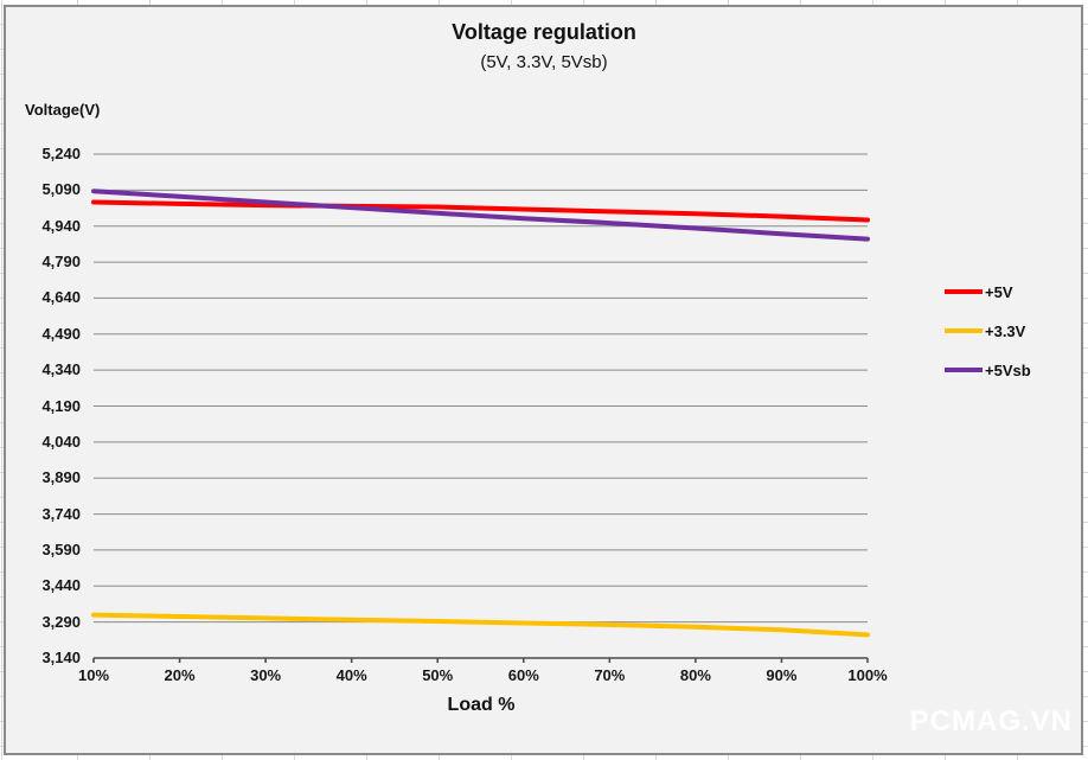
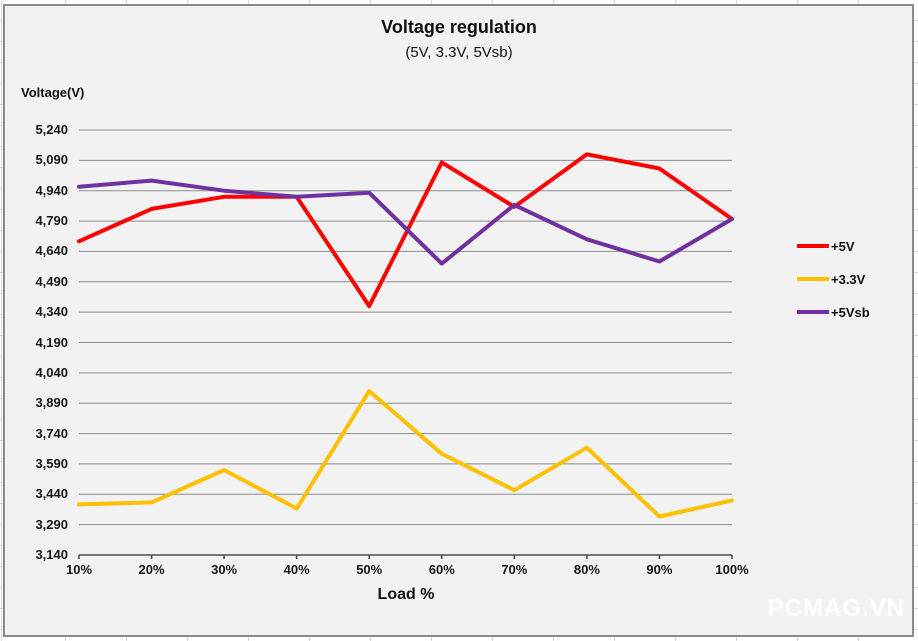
+5V/10%: 5040 -> 4690
+3.3V/10%: 3320 -> 3390
+5Vsb/10%: 5090 -> 4960
+5V/20%: 5030 -> 4850
+3.3V/20%: 3310 -> 3400
+5Vsb/20%: 5060 -> 4990
+5V/30%: 5030 -> 4910
+3.3V/30%: 3310 -> 3560
+5Vsb/30%: 5040 -> 4940
+5V/40%: 5020 -> 4910
+3.3V/40%: 3300 -> 3370
+5Vsb/40%: 5020 -> 4910
+5V/50%: 5020 -> 4370
+3.3V/50%: 3290 -> 3950
+5Vsb/50%: 4990 -> 4930
+5V/60%: 5010 -> 5080
+3.3V/60%: 3290 -> 3640
+5Vsb/60%: 4970 -> 4580
+5V/70%: 5000 -> 4860
+3.3V/70%: 3280 -> 3460
+5Vsb/70%: 4950 -> 4870
+5V/80%: 4990 -> 5120
+3.3V/80%: 3270 -> 3670
+5Vsb/80%: 4930 -> 4700
+5V/90%: 4980 -> 5050
+3.3V/90%: 3260 -> 3330
+5Vsb/90%: 4910 -> 4590
+5V/100%: 4970 -> 4800
+3.3V/100%: 3240 -> 3410
+5Vsb/100%: 4890 -> 4800
